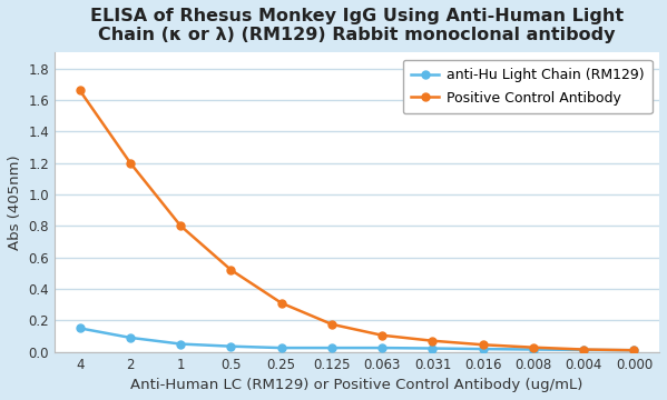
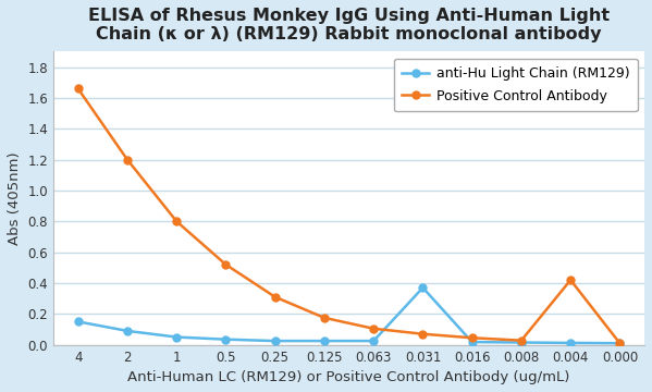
anti-Hu Light Chain (RM129)/0.031: 0.02 -> 0.37
Positive Control Antibody/0.004: 0.01 -> 0.42
